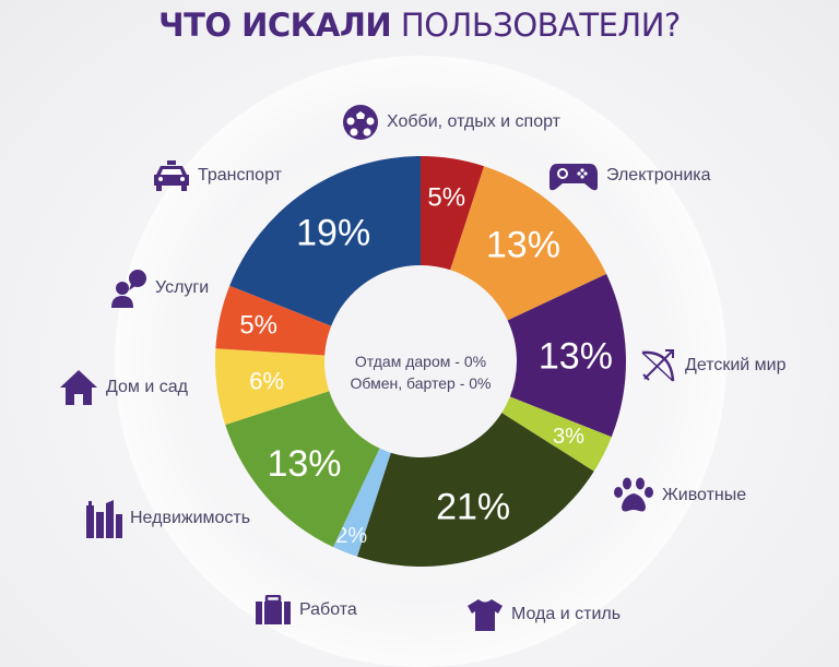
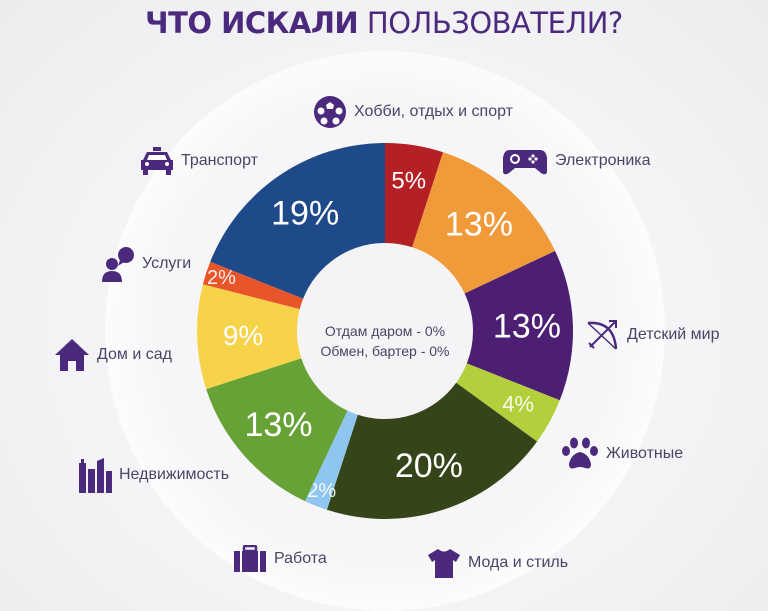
Животные: 3% -> 4%
Мода и стиль: 21% -> 20%
Дом и сад: 6% -> 9%
Услуги: 5% -> 2%
